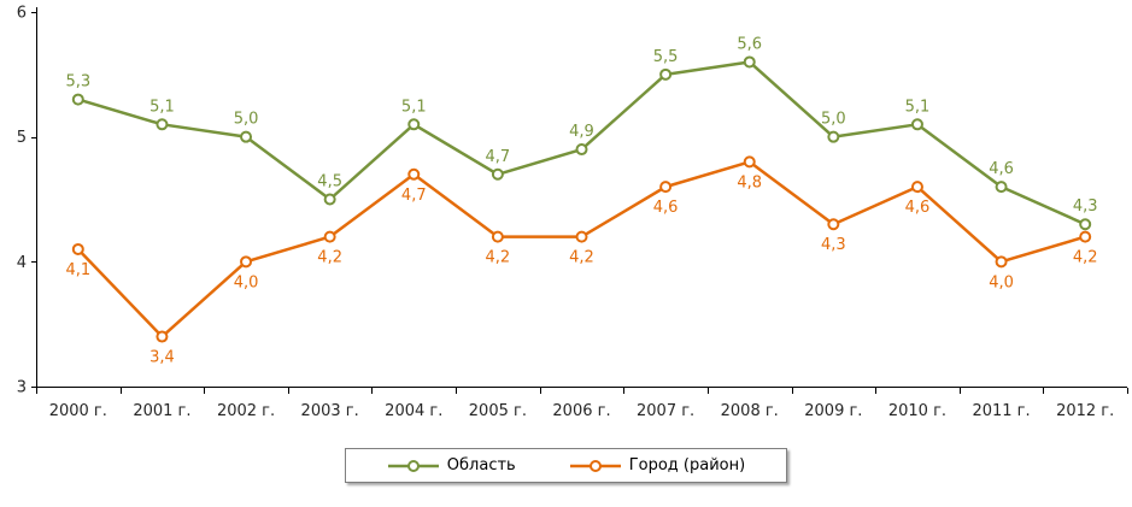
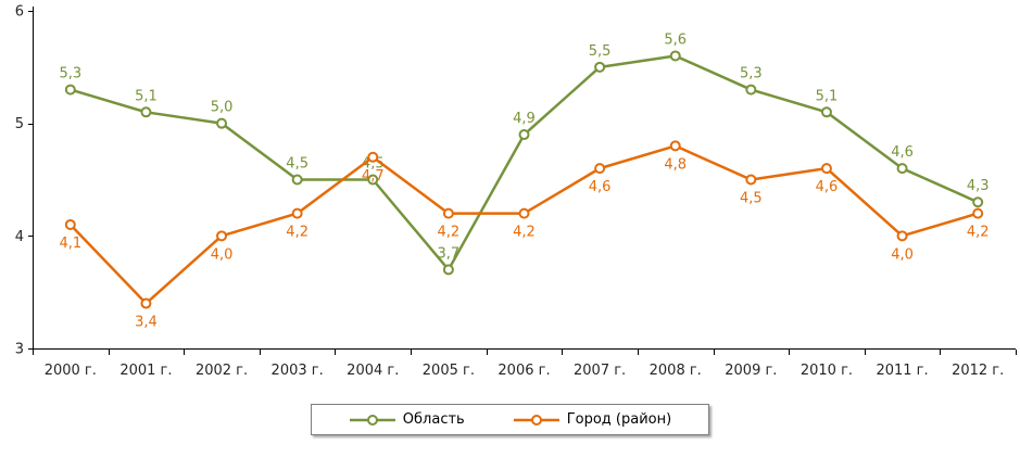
Область/2004 г.: 5,1 -> 4,5
Область/2005 г.: 4,7 -> 3,7
Область/2009 г.: 5,0 -> 5,3
Город (район)/2009 г.: 4,3 -> 4,5
